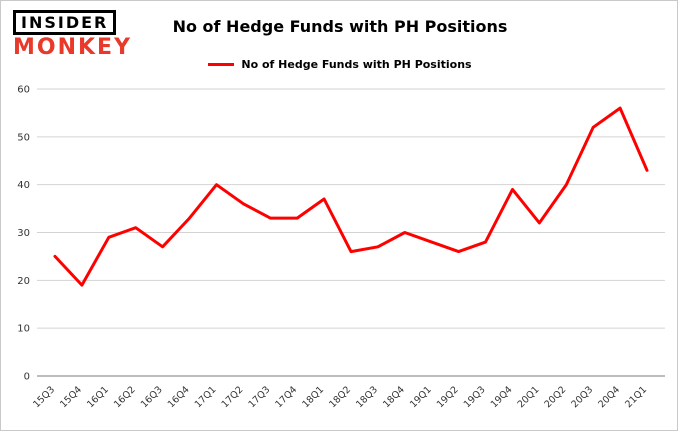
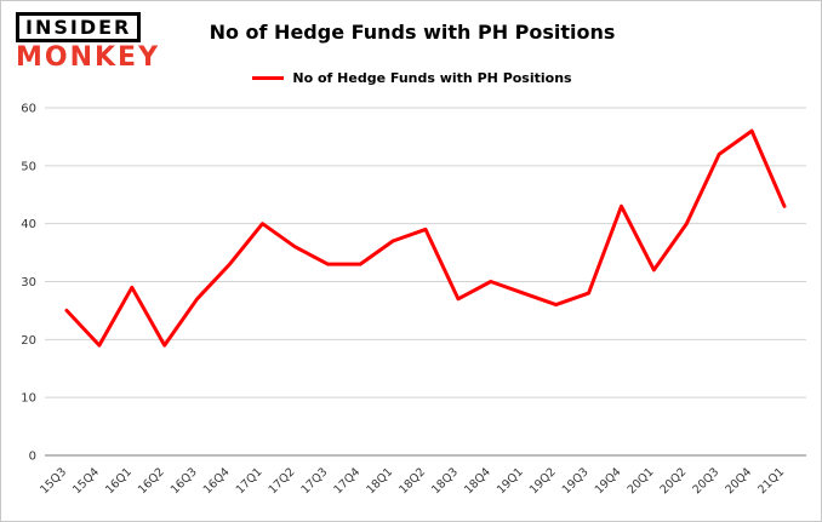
16Q2: 31 -> 19
18Q2: 26 -> 39
19Q4: 39 -> 43
